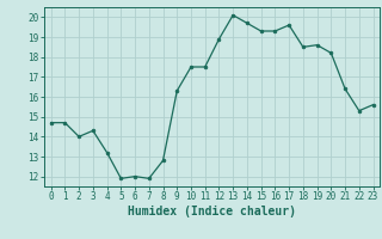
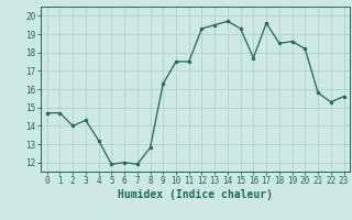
12: 18.9 -> 19.3
13: 20.1 -> 19.5
16: 19.3 -> 17.7
21: 16.4 -> 15.8
